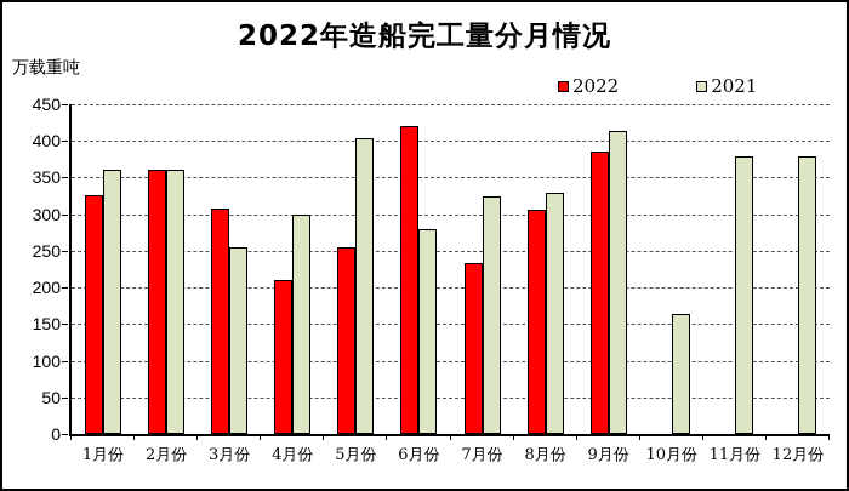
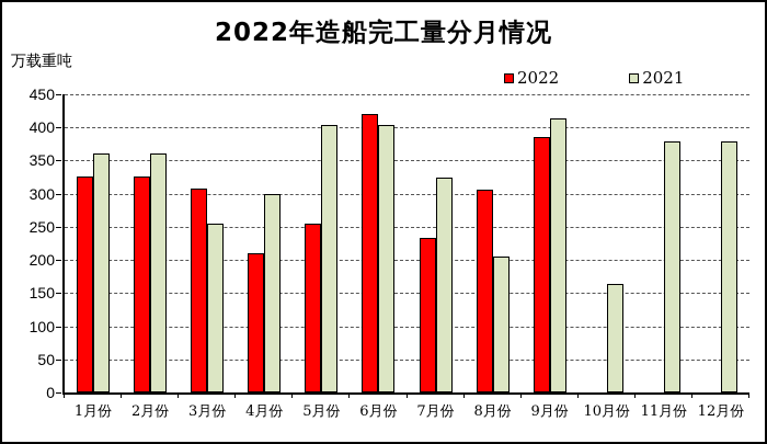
2022/2月份: 360 -> 330
2021/6月份: 280 -> 400
2021/8月份: 330 -> 200
